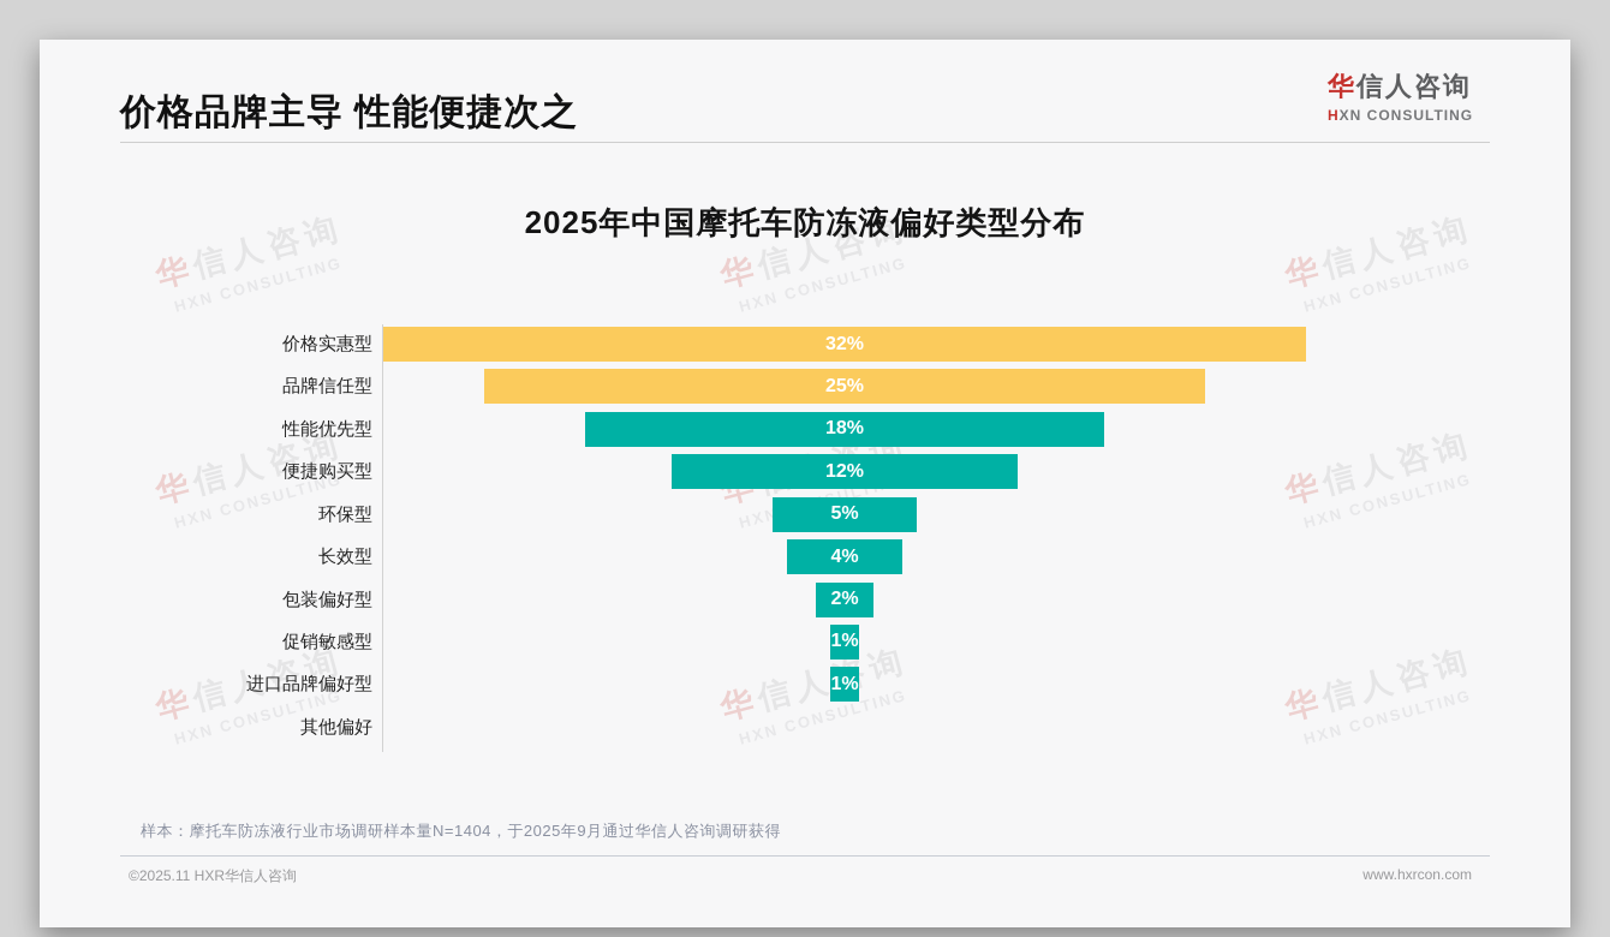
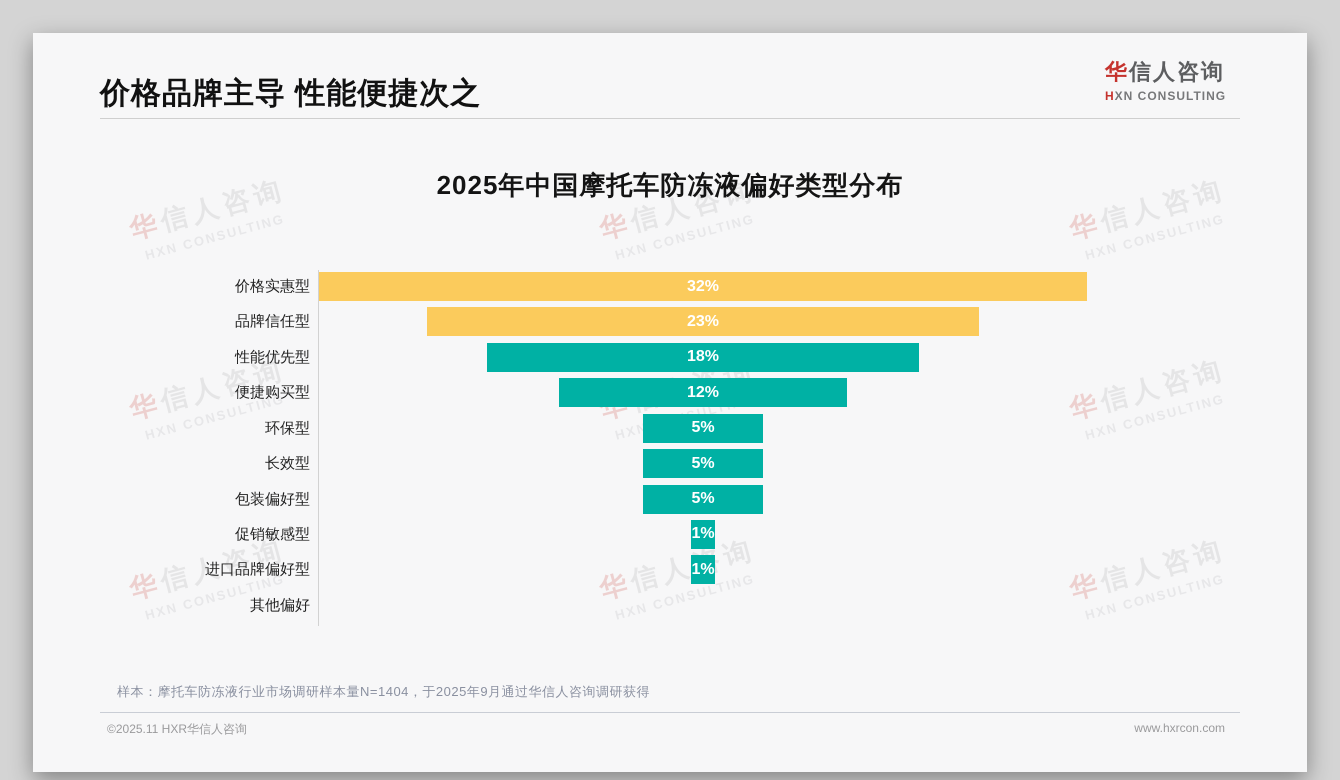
品牌信任型: 25% -> 23%
长效型: 4% -> 5%
包装偏好型: 2% -> 5%
